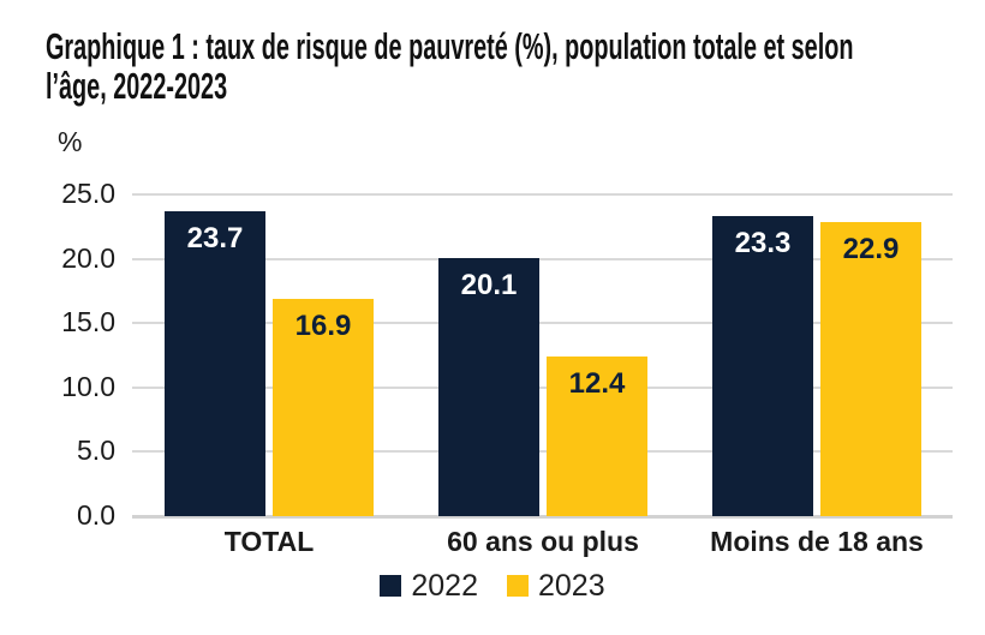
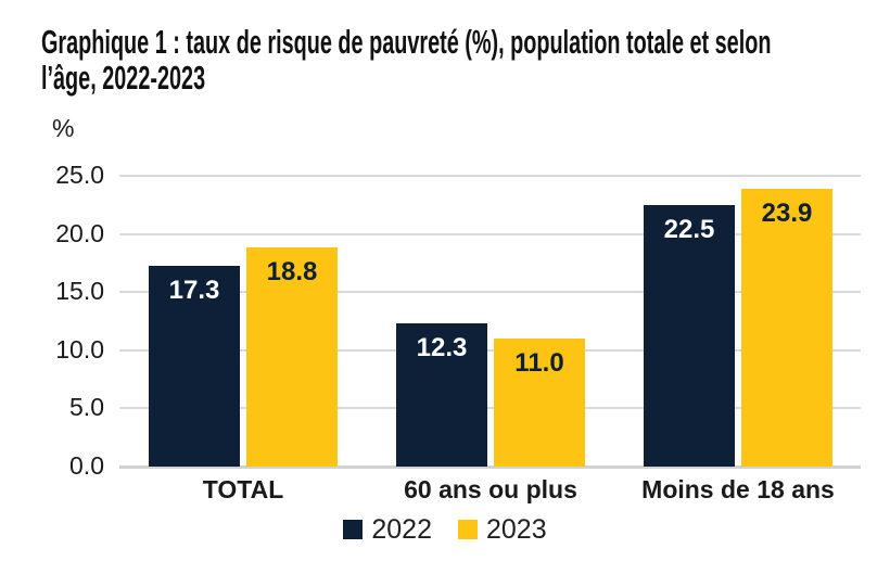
2022/TOTAL: 23.7 -> 17.3
2023/TOTAL: 16.9 -> 18.8
2022/60 ans ou plus: 20.1 -> 12.3
2023/60 ans ou plus: 12.4 -> 11.0
2022/Moins de 18 ans: 23.3 -> 22.5
2023/Moins de 18 ans: 22.9 -> 23.9
